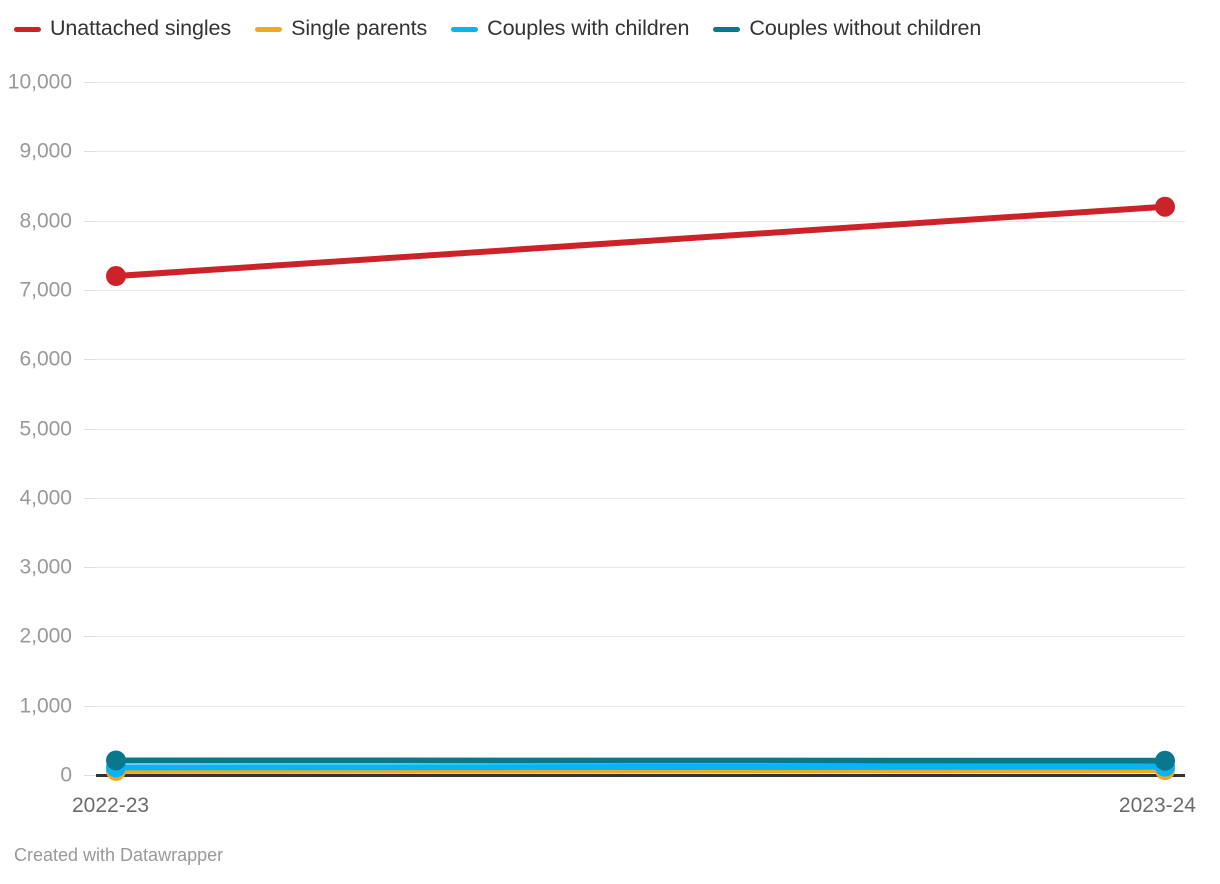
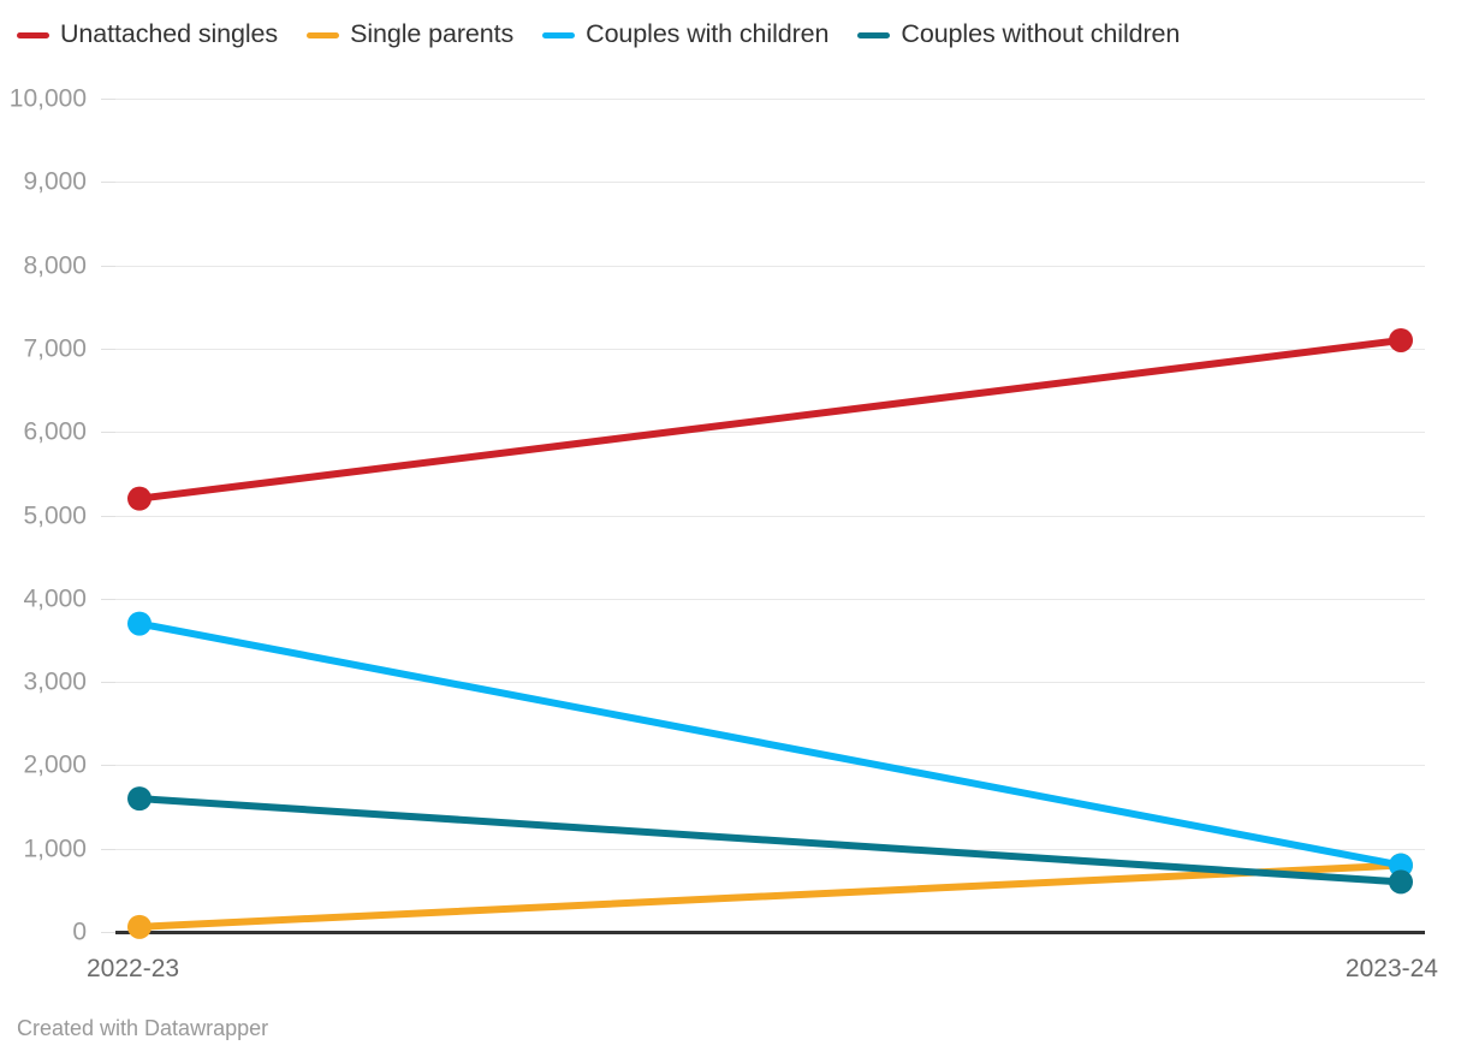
Unattached singles/2022-23: 7200 -> 5200
Couples with children/2022-23: 100 -> 3700
Couples without children/2022-23: 200 -> 1600
Unattached singles/2023-24: 8200 -> 7100
Single parents/2023-24: 100 -> 800
Couples with children/2023-24: 100 -> 800
Couples without children/2023-24: 200 -> 600
